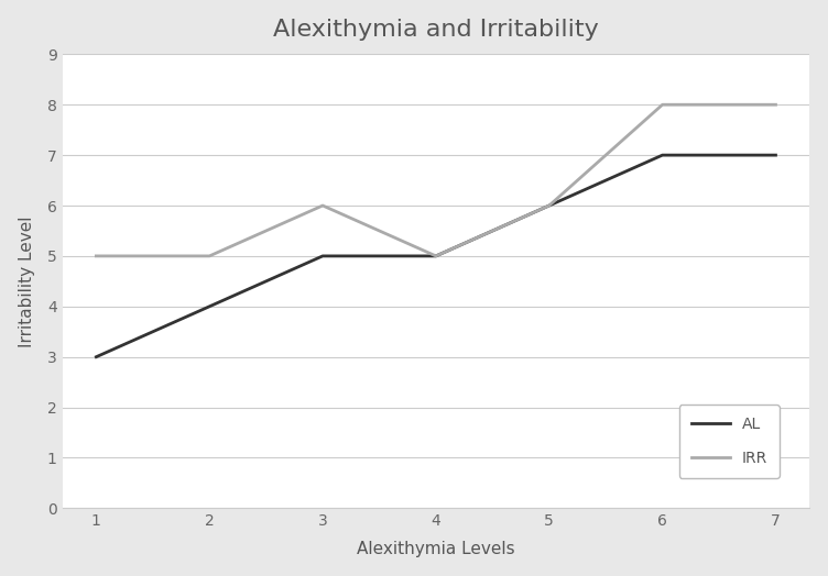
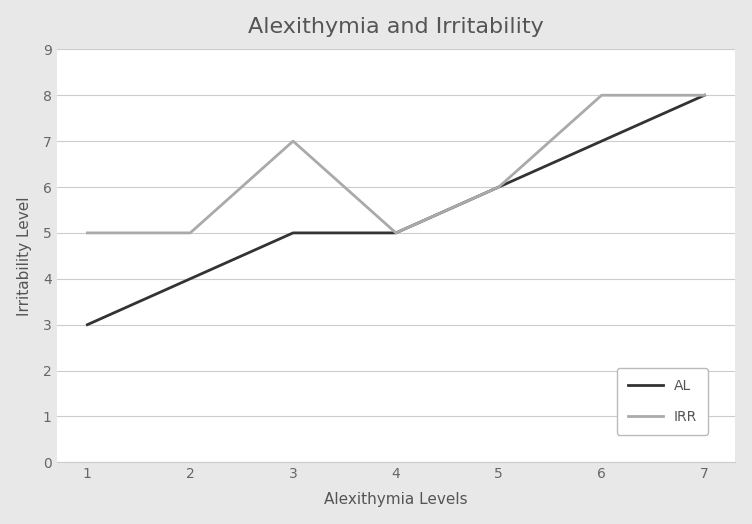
IRR/3: 6 -> 7
AL/7: 7 -> 8
